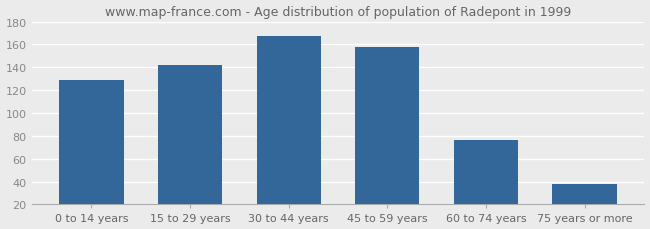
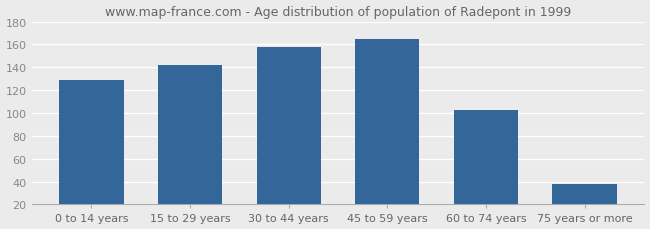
30 to 44 years: 167 -> 158
45 to 59 years: 158 -> 165
60 to 74 years: 76 -> 103
